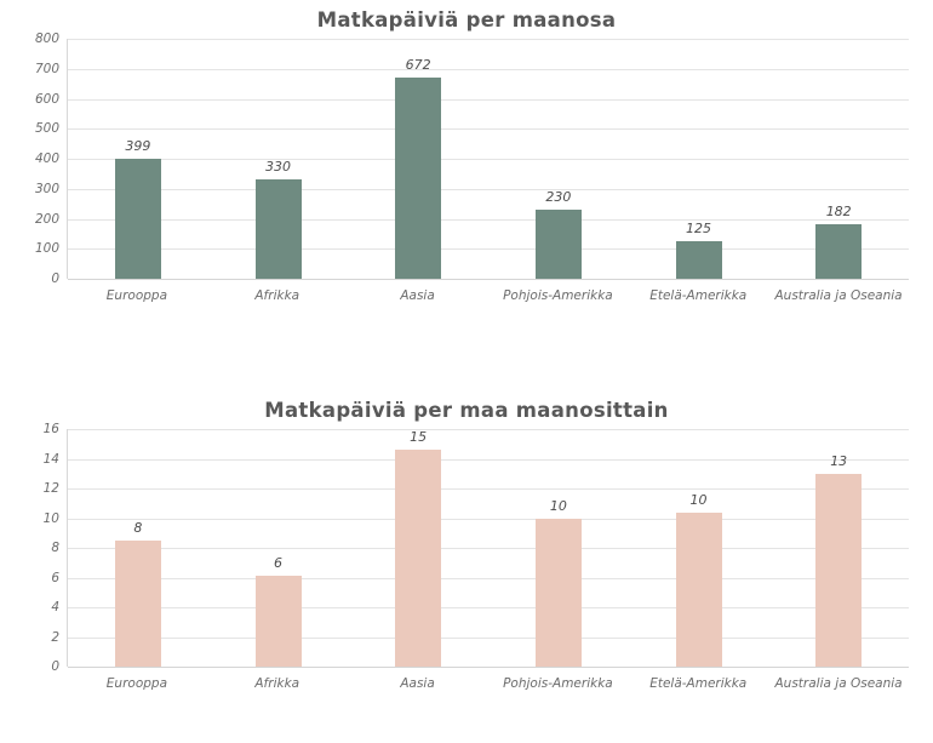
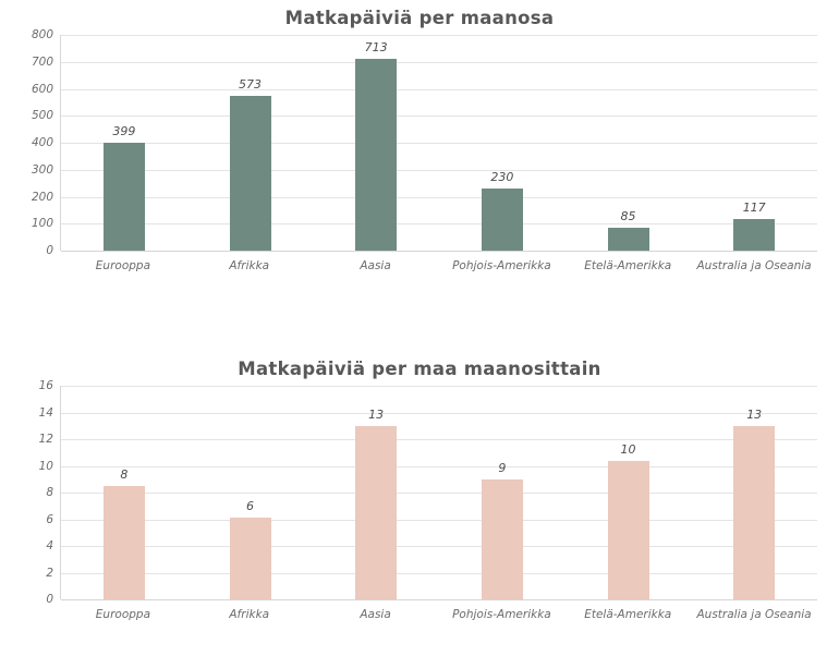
Matkapäiviä per maanosa/Afrikka: 330 -> 573
Matkapäiviä per maanosa/Aasia: 672 -> 713
Matkapäiviä per maanosa/Etelä-Amerikka: 125 -> 85
Matkapäiviä per maanosa/Australia ja Oseania: 182 -> 117
Matkapäiviä per maa maanosittain/Aasia: 15 -> 13
Matkapäiviä per maa maanosittain/Pohjois-Amerikka: 10 -> 9
